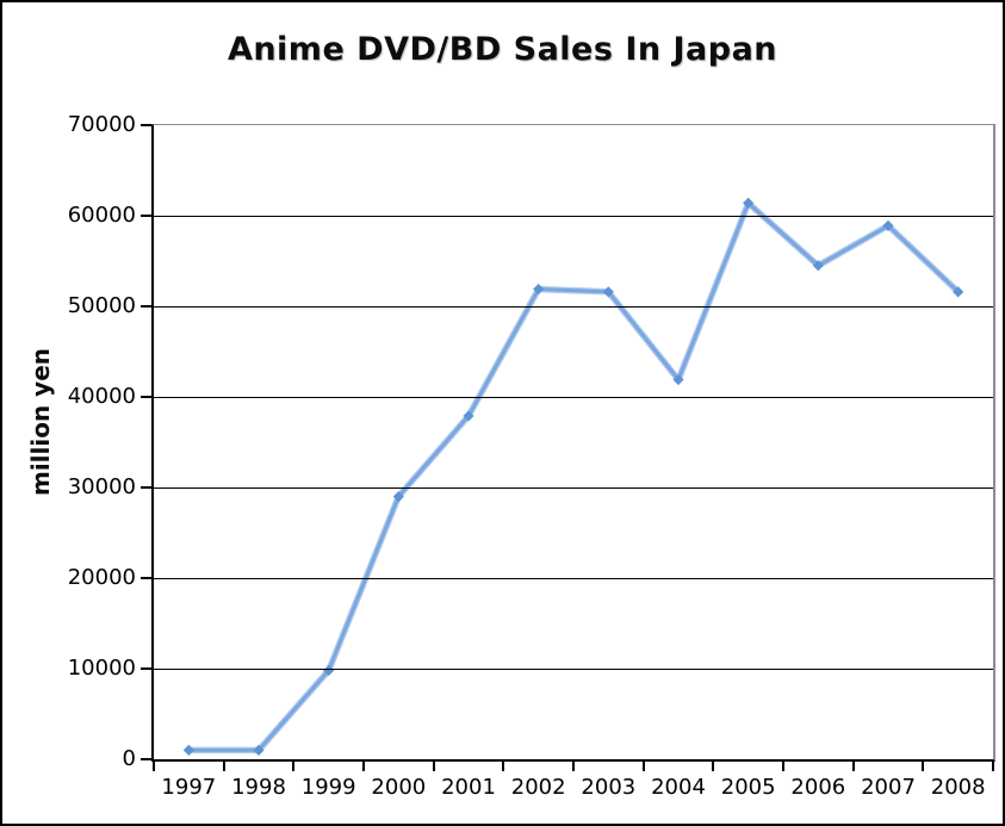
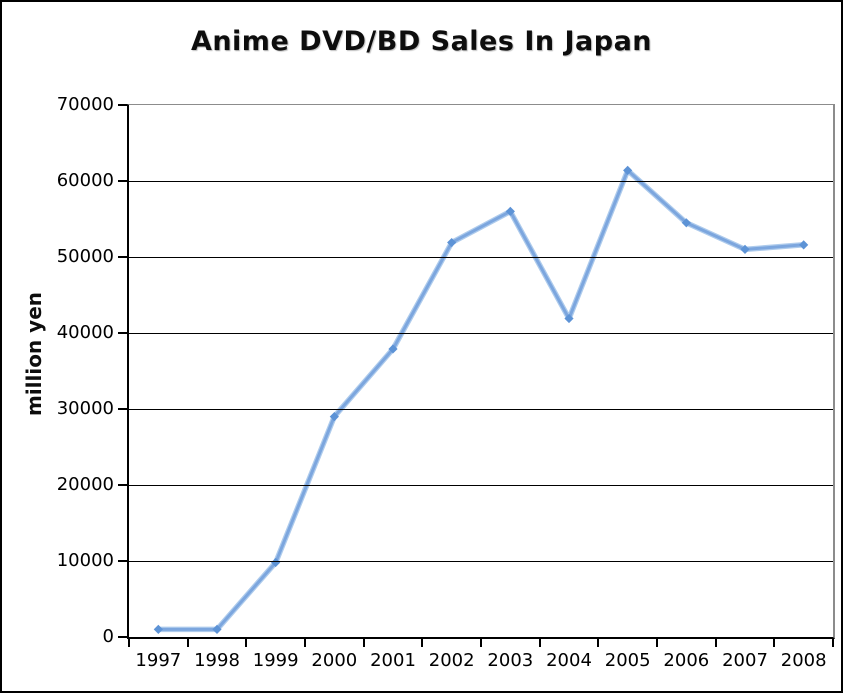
2003: 52000 -> 56000
2007: 59000 -> 51000
